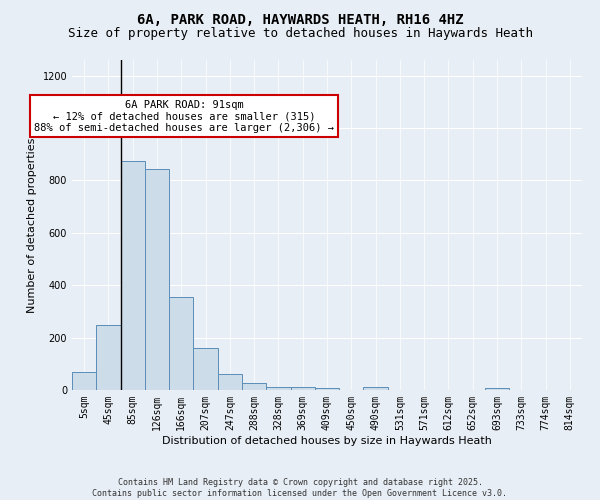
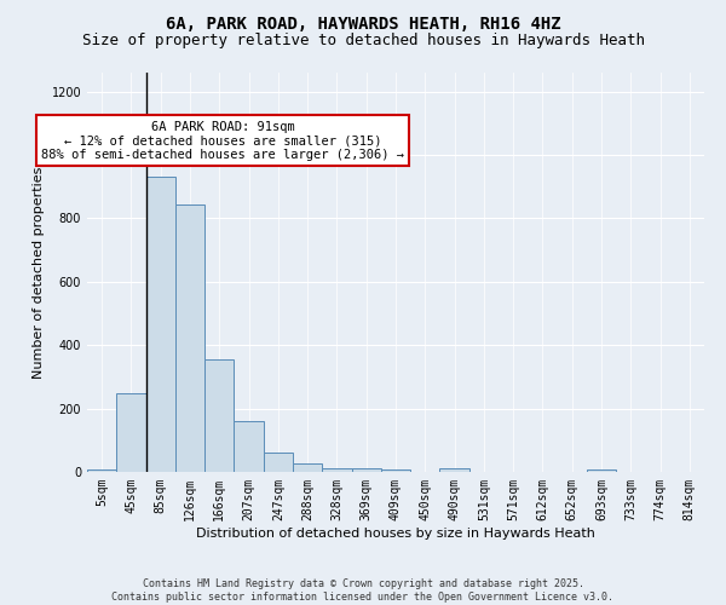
5sqm: 70 -> 7
85sqm: 875 -> 930
